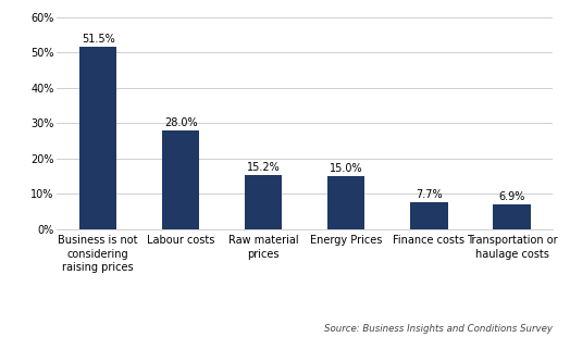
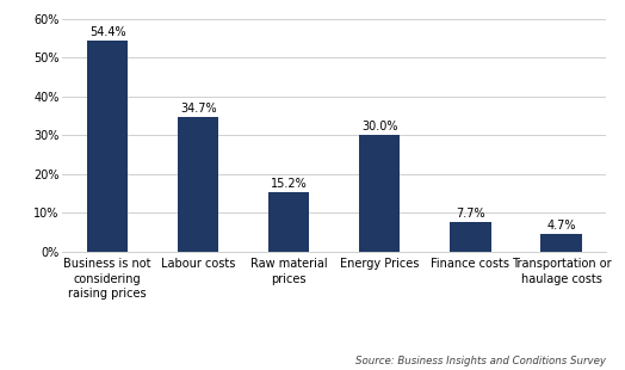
Business is not considering raising prices: 51.5% -> 54.4%
Labour costs: 28.0% -> 34.7%
Energy Prices: 15.0% -> 30.0%
Transportation or haulage costs: 6.9% -> 4.7%
